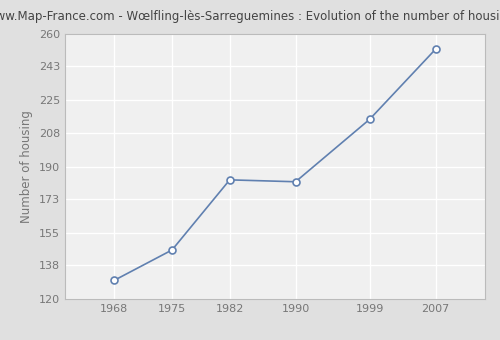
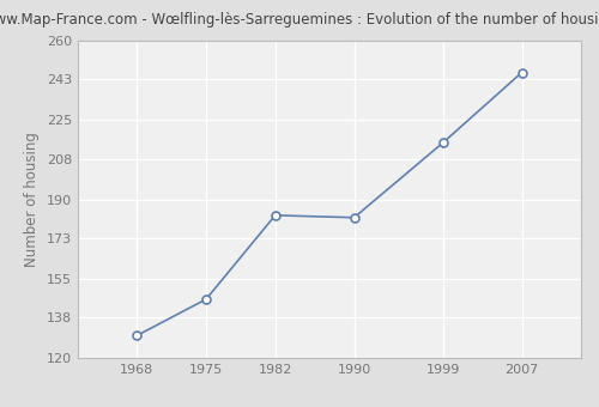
2007: 252 -> 246
